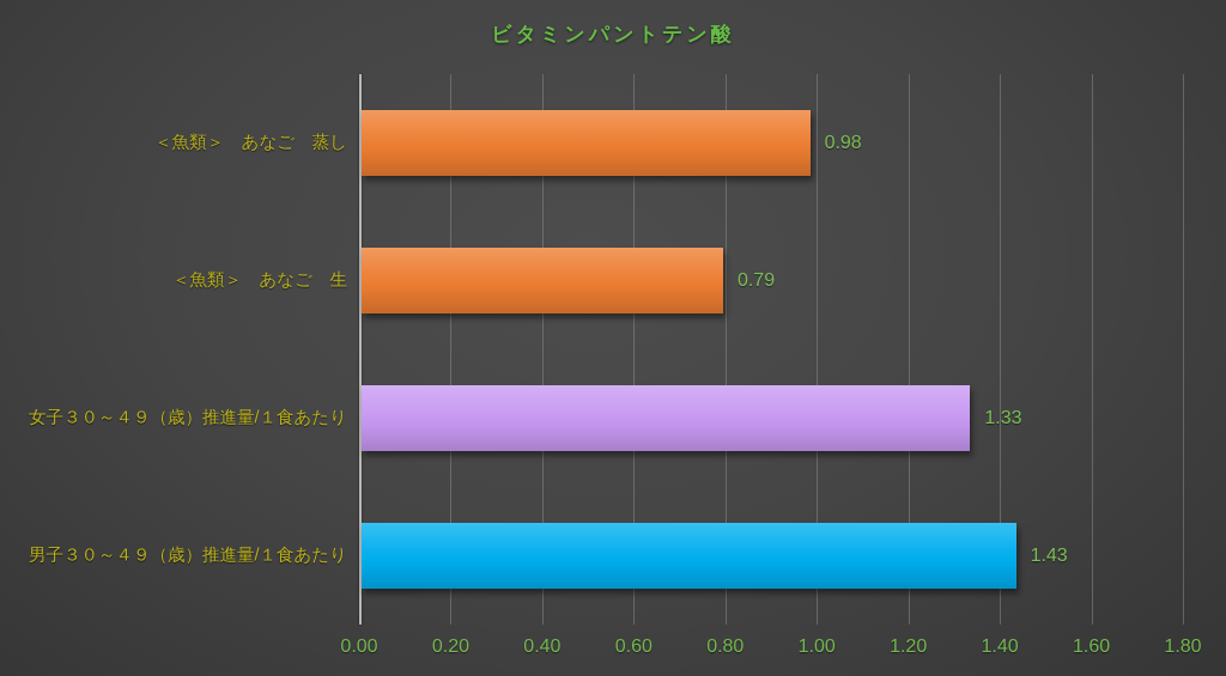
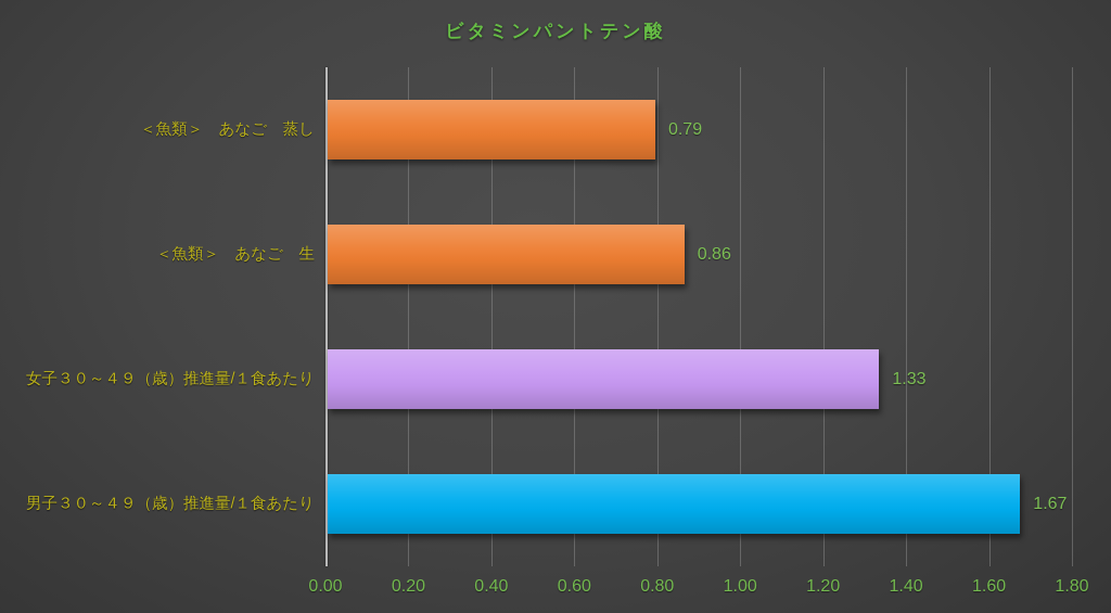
＜魚類＞ あなご 蒸し: 0.98 -> 0.79
＜魚類＞ あなご 生: 0.79 -> 0.86
男子３０～４９（歳）推進量/１食あたり: 1.43 -> 1.67
